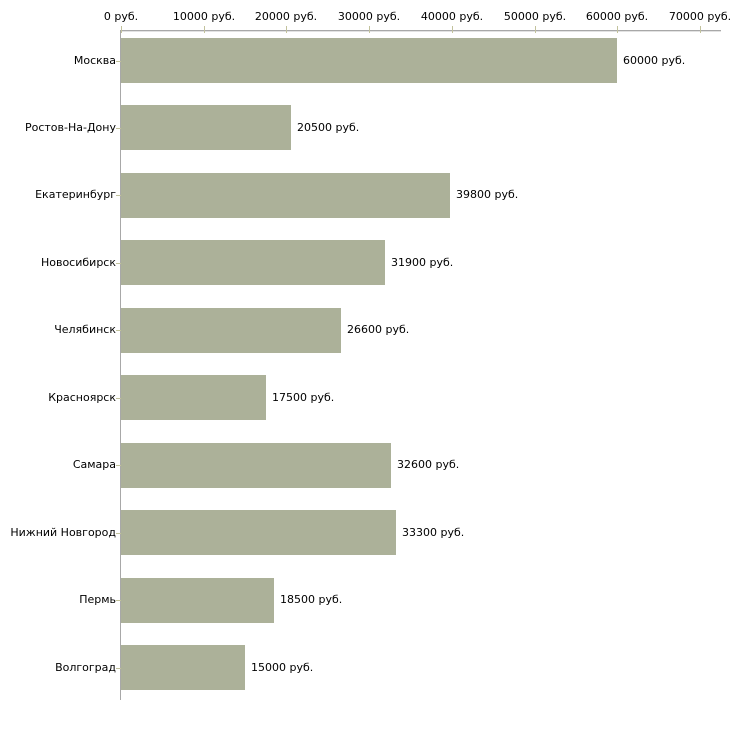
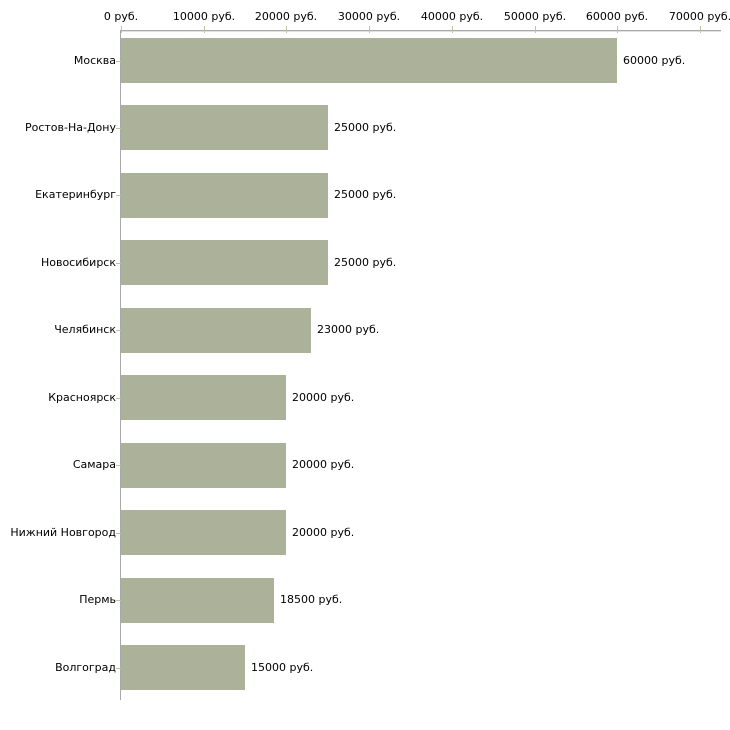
Ростов-На-Дону: 20500 -> 25000
Екатеринбург: 39800 -> 25000
Новосибирск: 31900 -> 25000
Челябинск: 26600 -> 23000
Красноярск: 17500 -> 20000
Самара: 32600 -> 20000
Нижний Новгород: 33300 -> 20000
